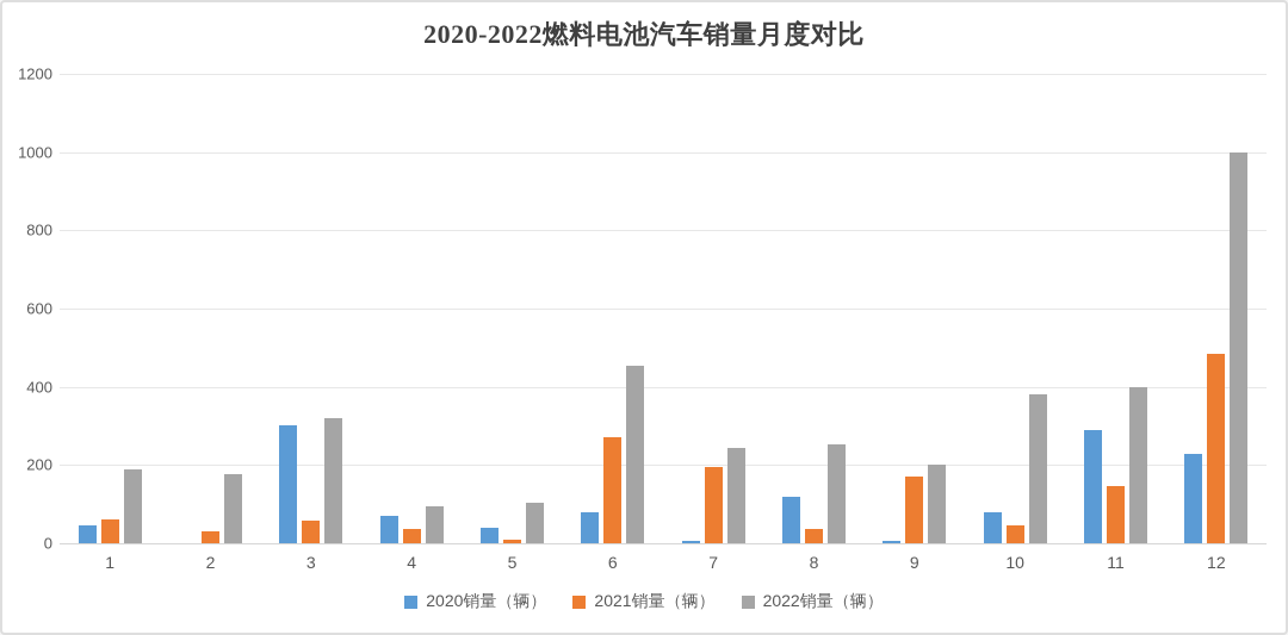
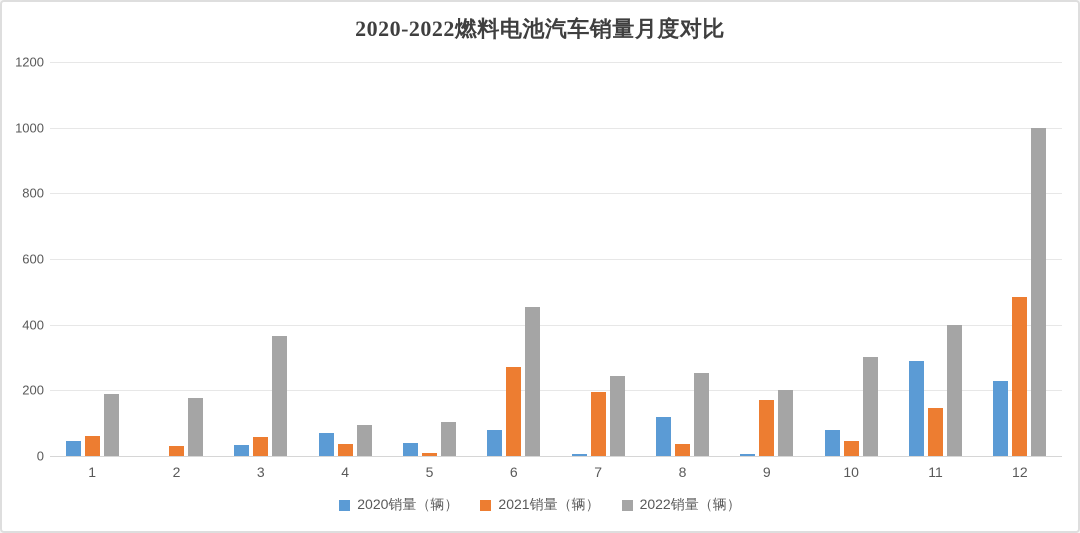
2020销量（辆）/3: 300 -> 40
2022销量（辆）/3: 320 -> 370
2022销量（辆）/10: 380 -> 300
